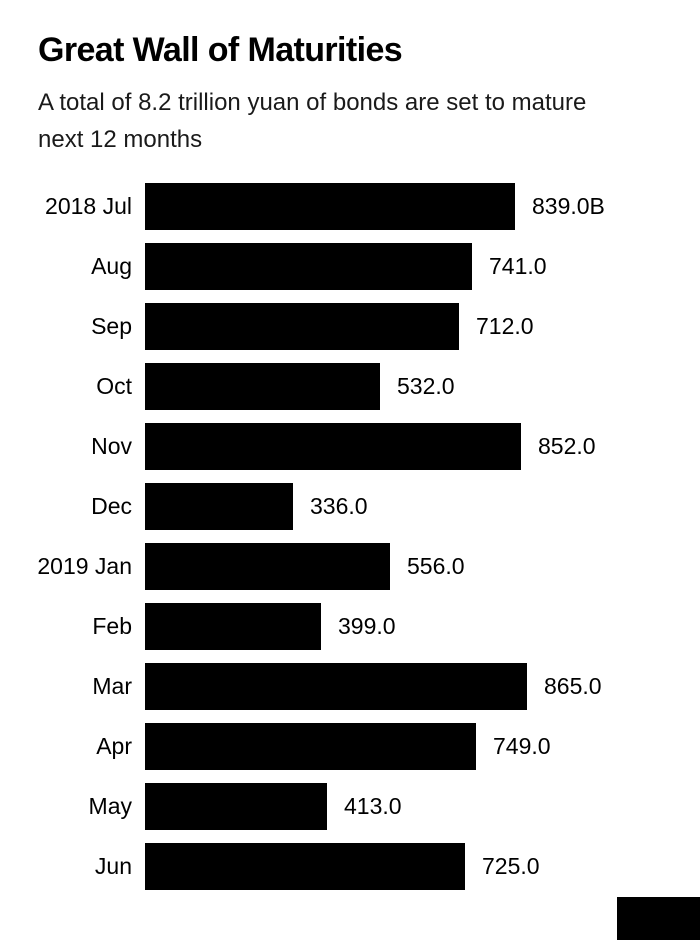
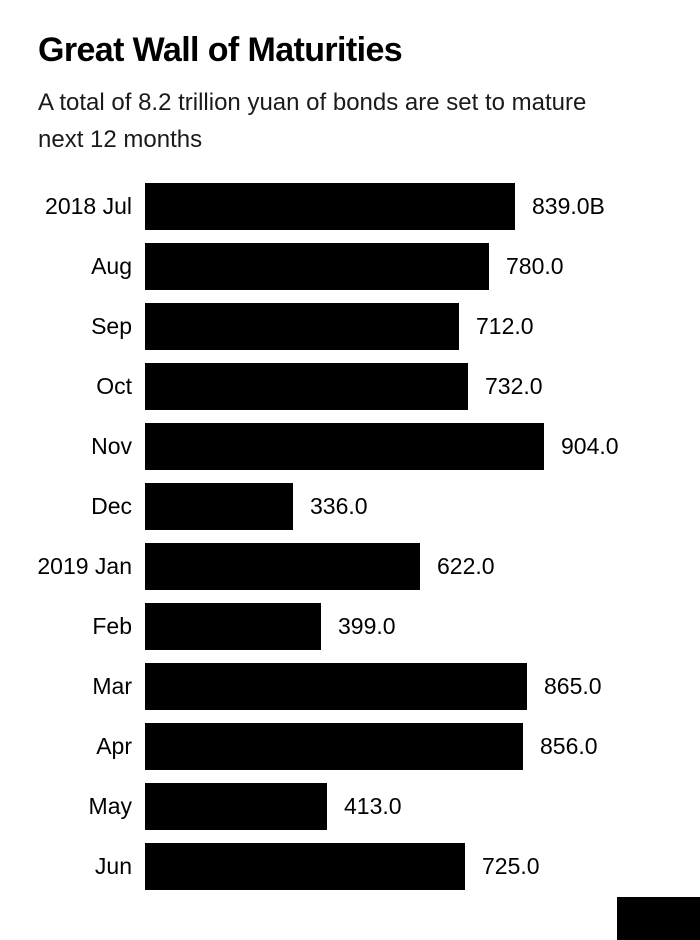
Aug: 741.0 -> 780.0
Oct: 532.0 -> 732.0
Nov: 852.0 -> 904.0
2019 Jan: 556.0 -> 622.0
Apr: 749.0 -> 856.0
